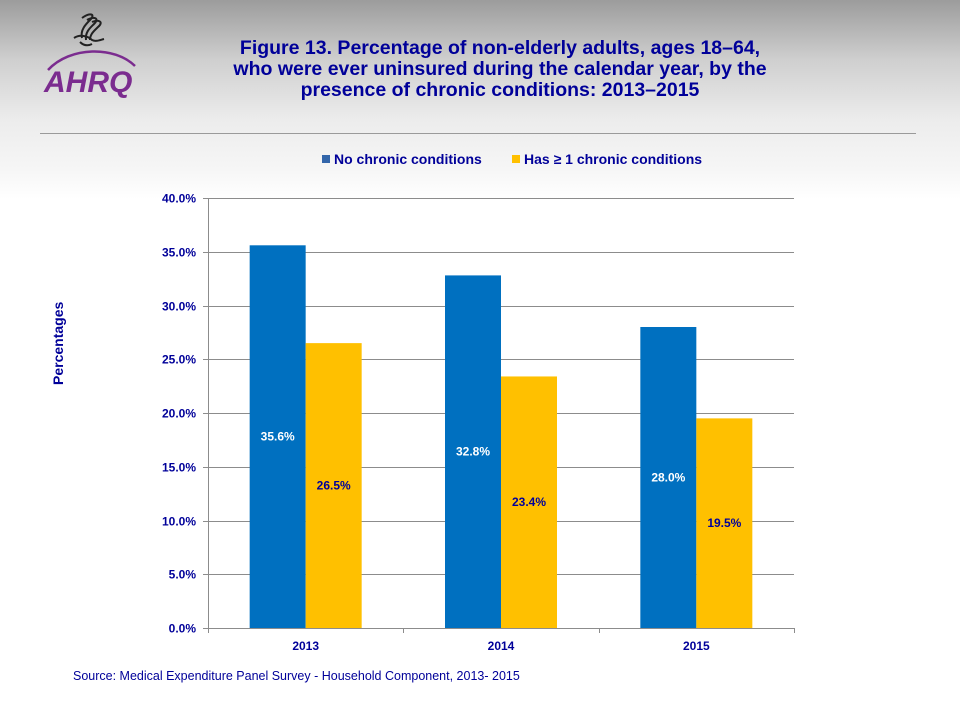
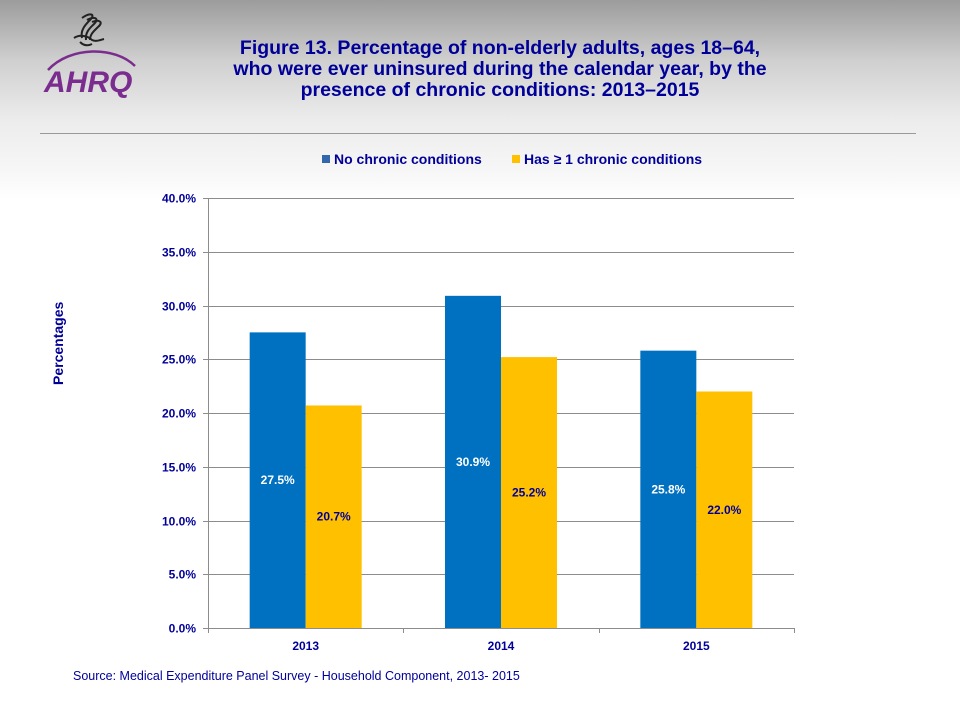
No chronic conditions/2013: 35.6% -> 27.5%
Has ≥ 1 chronic conditions/2013: 26.5% -> 20.7%
No chronic conditions/2014: 32.8% -> 30.9%
Has ≥ 1 chronic conditions/2014: 23.4% -> 25.2%
No chronic conditions/2015: 28.0% -> 25.8%
Has ≥ 1 chronic conditions/2015: 19.5% -> 22.0%
